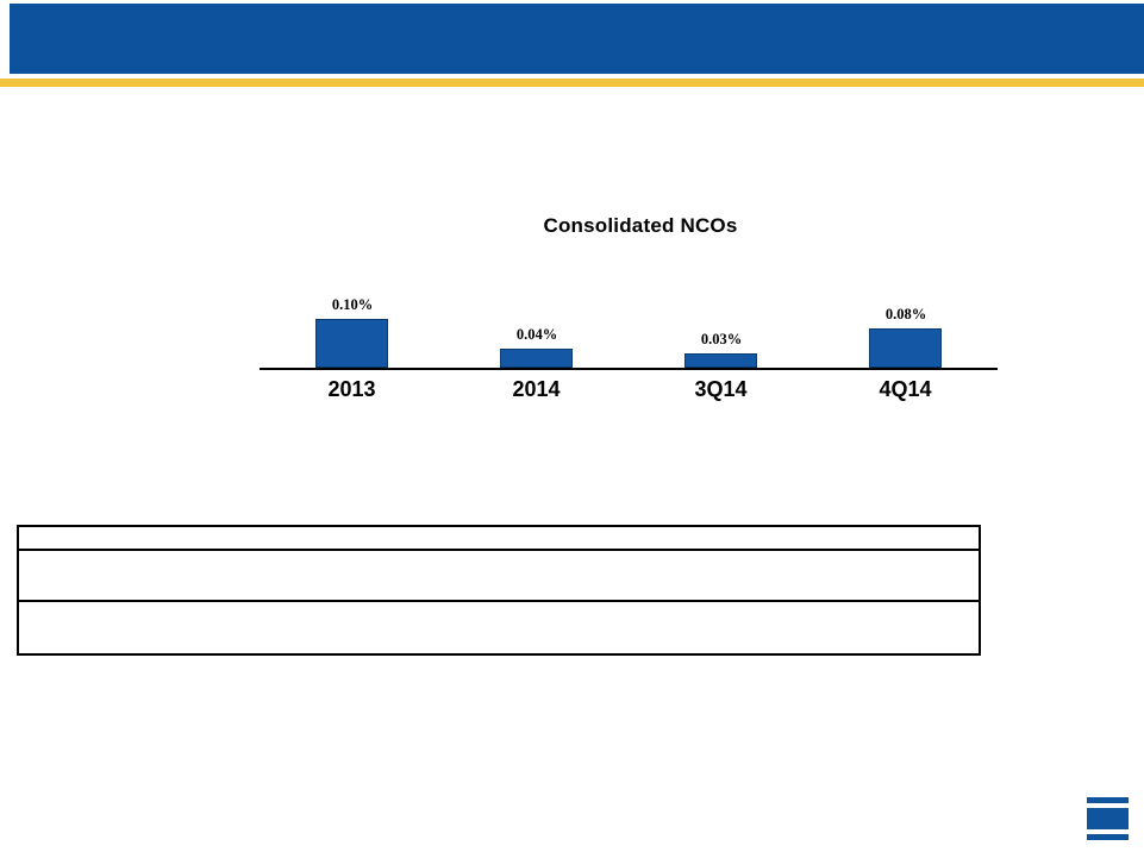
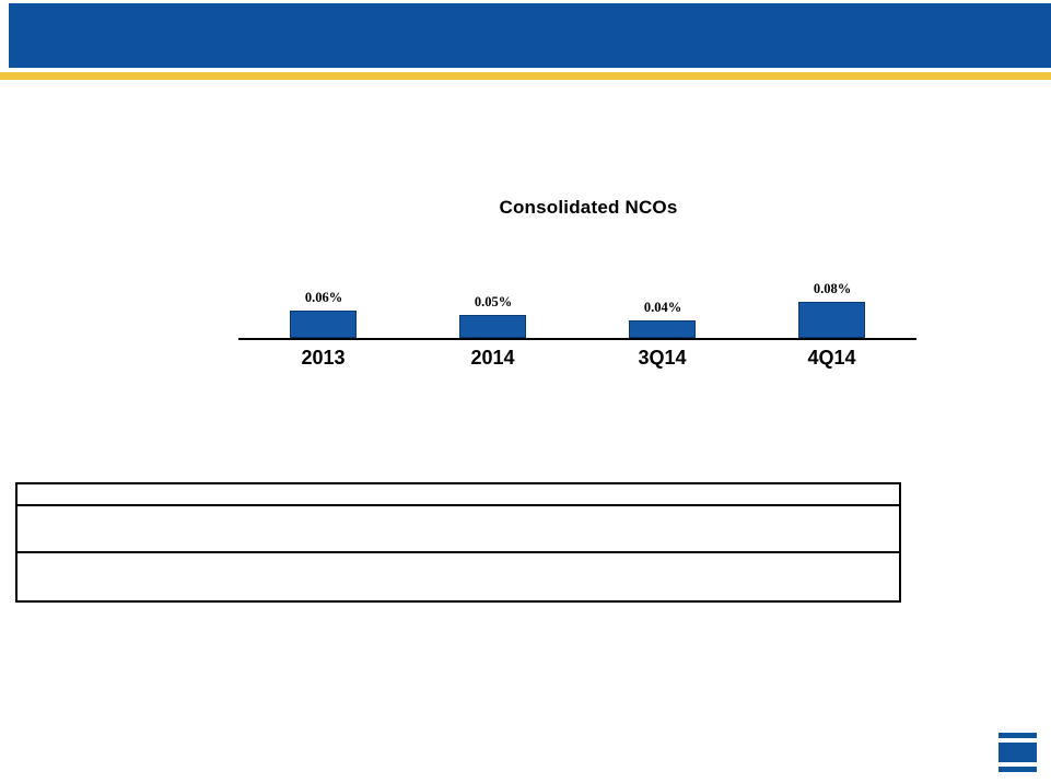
2013: 0.10% -> 0.06%
2014: 0.04% -> 0.05%
3Q14: 0.03% -> 0.04%
